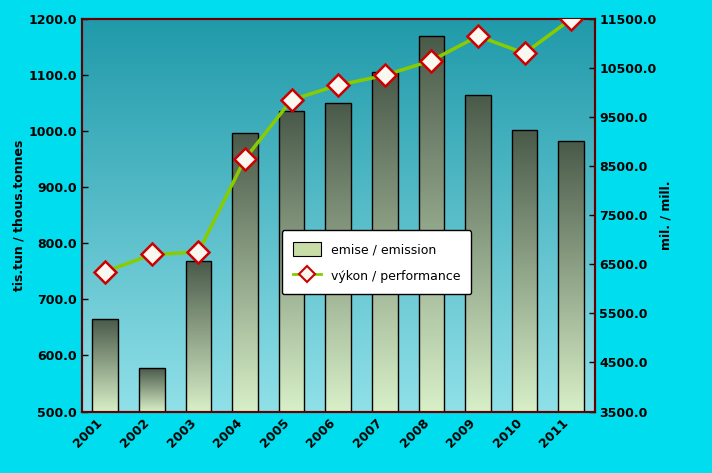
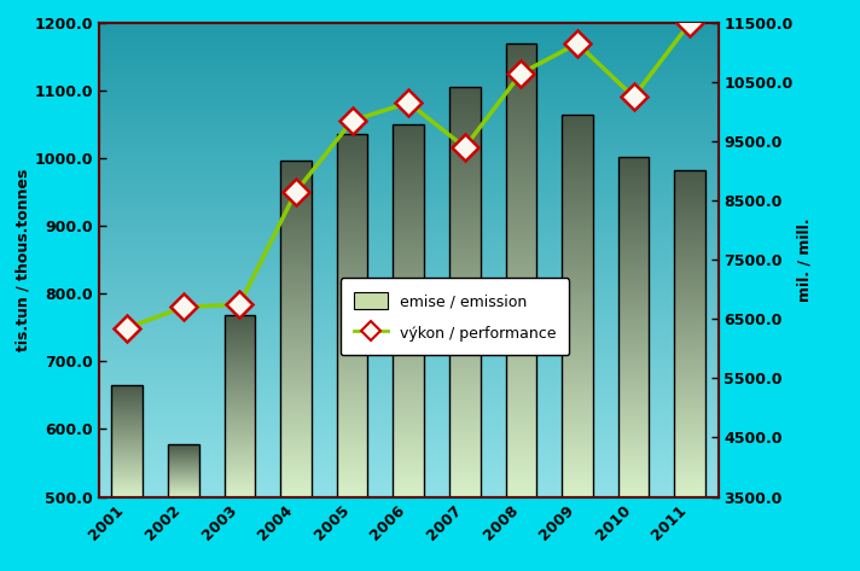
2007: 10350 -> 9400
2010: 10800 -> 10250
